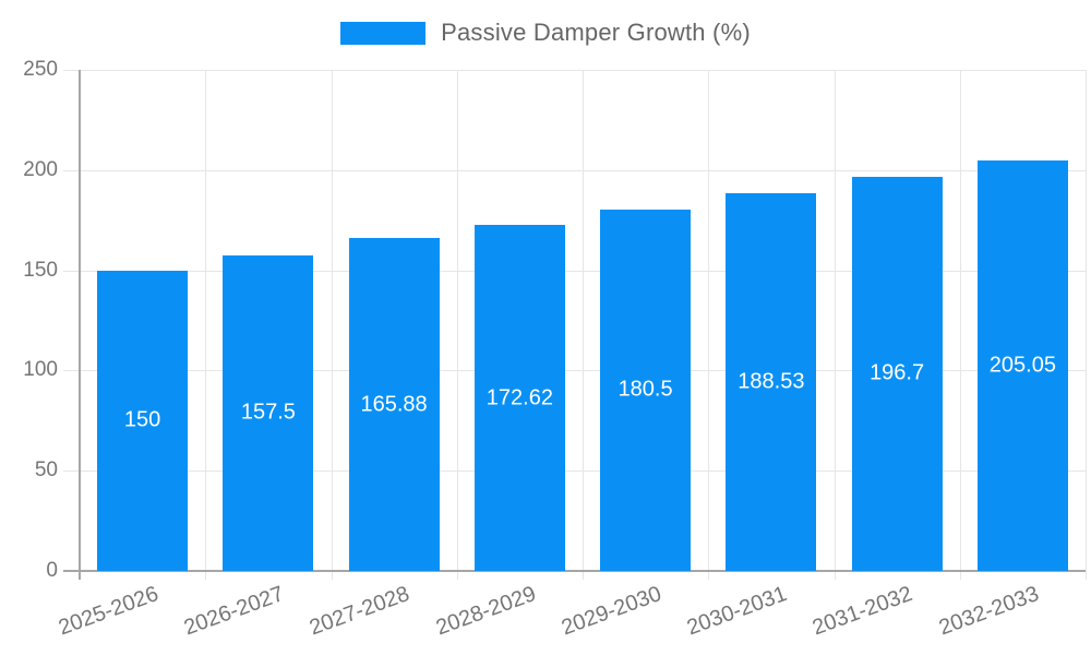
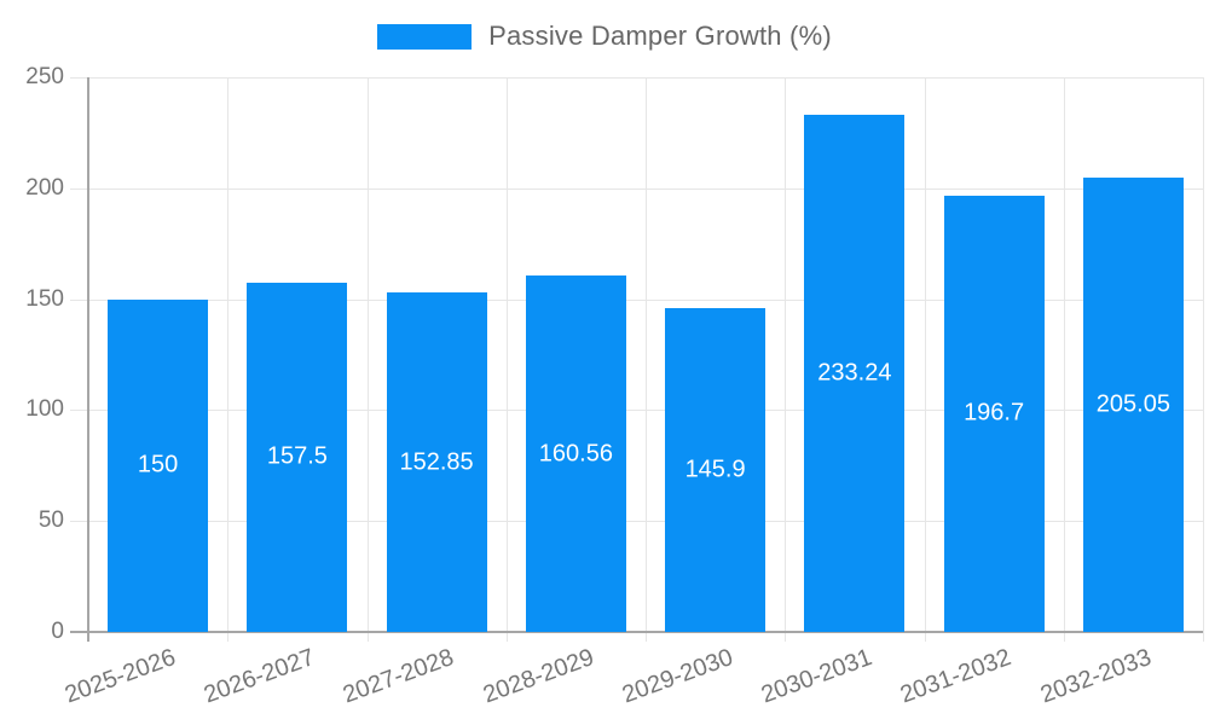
2027-2028: 165.88 -> 152.85
2028-2029: 172.62 -> 160.56
2029-2030: 180.5 -> 145.9
2030-2031: 188.53 -> 233.24
